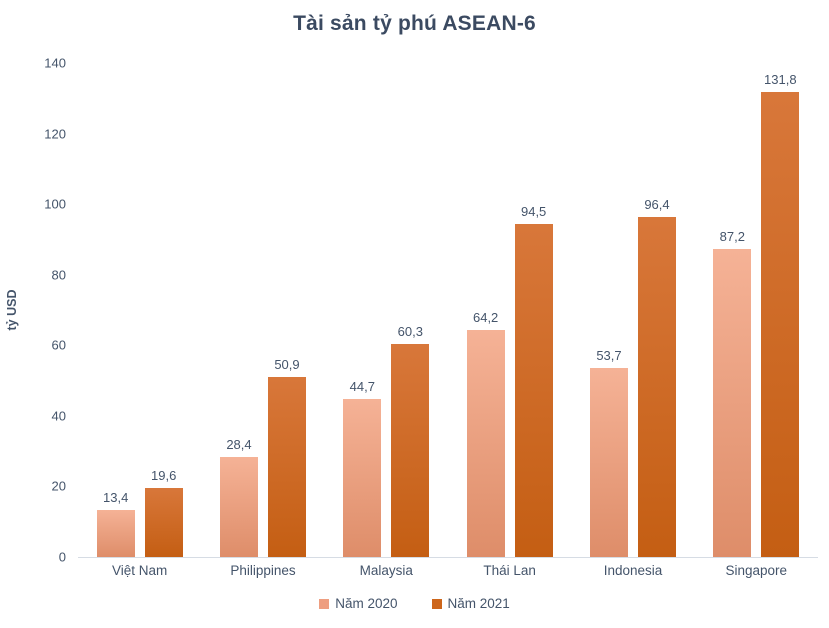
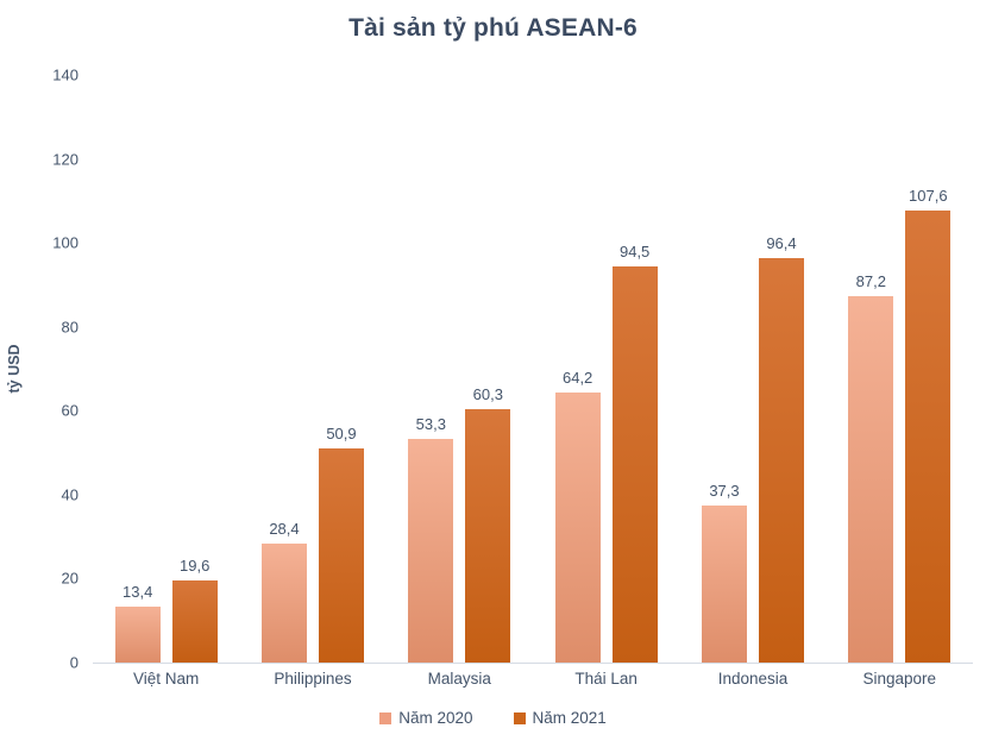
Năm 2020/Malaysia: 44,7 -> 53,3
Năm 2020/Indonesia: 53,7 -> 37,3
Năm 2021/Singapore: 131,8 -> 107,6
